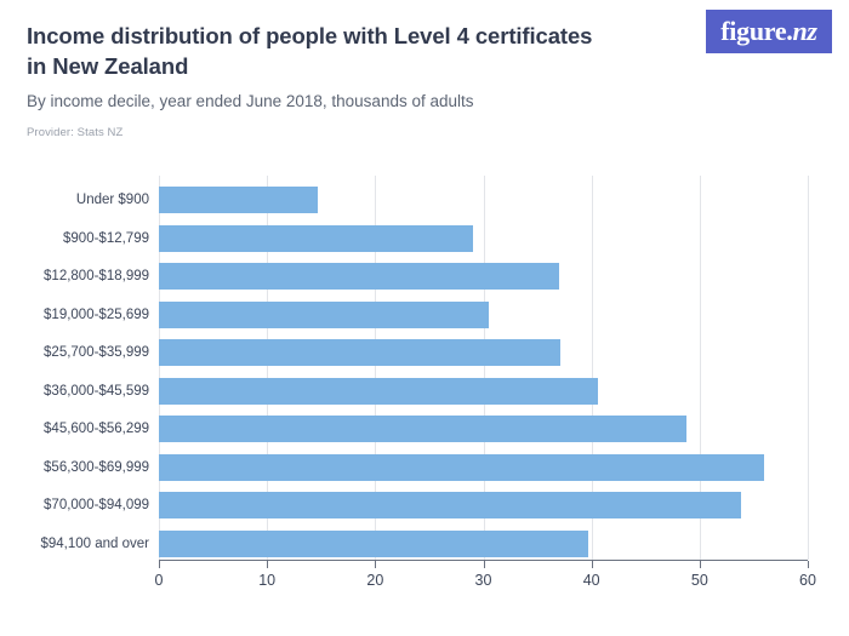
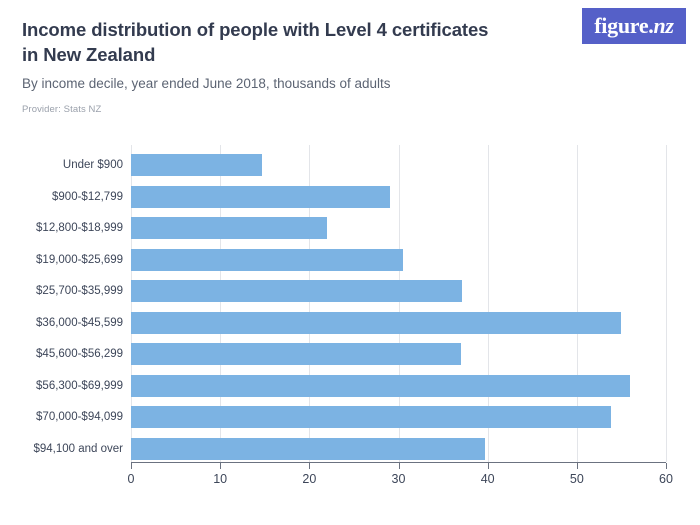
$12,800-$18,999: 37 -> 22
$36,000-$45,599: 41 -> 55
$45,600-$56,299: 49 -> 37
